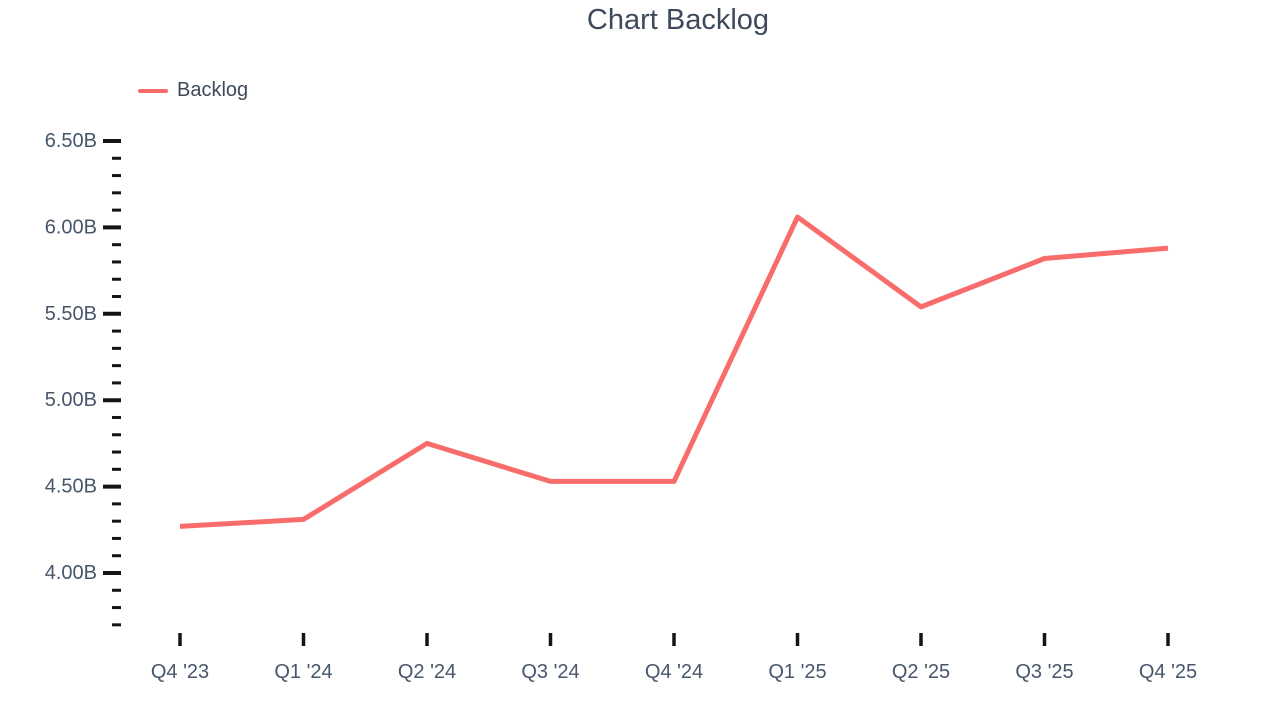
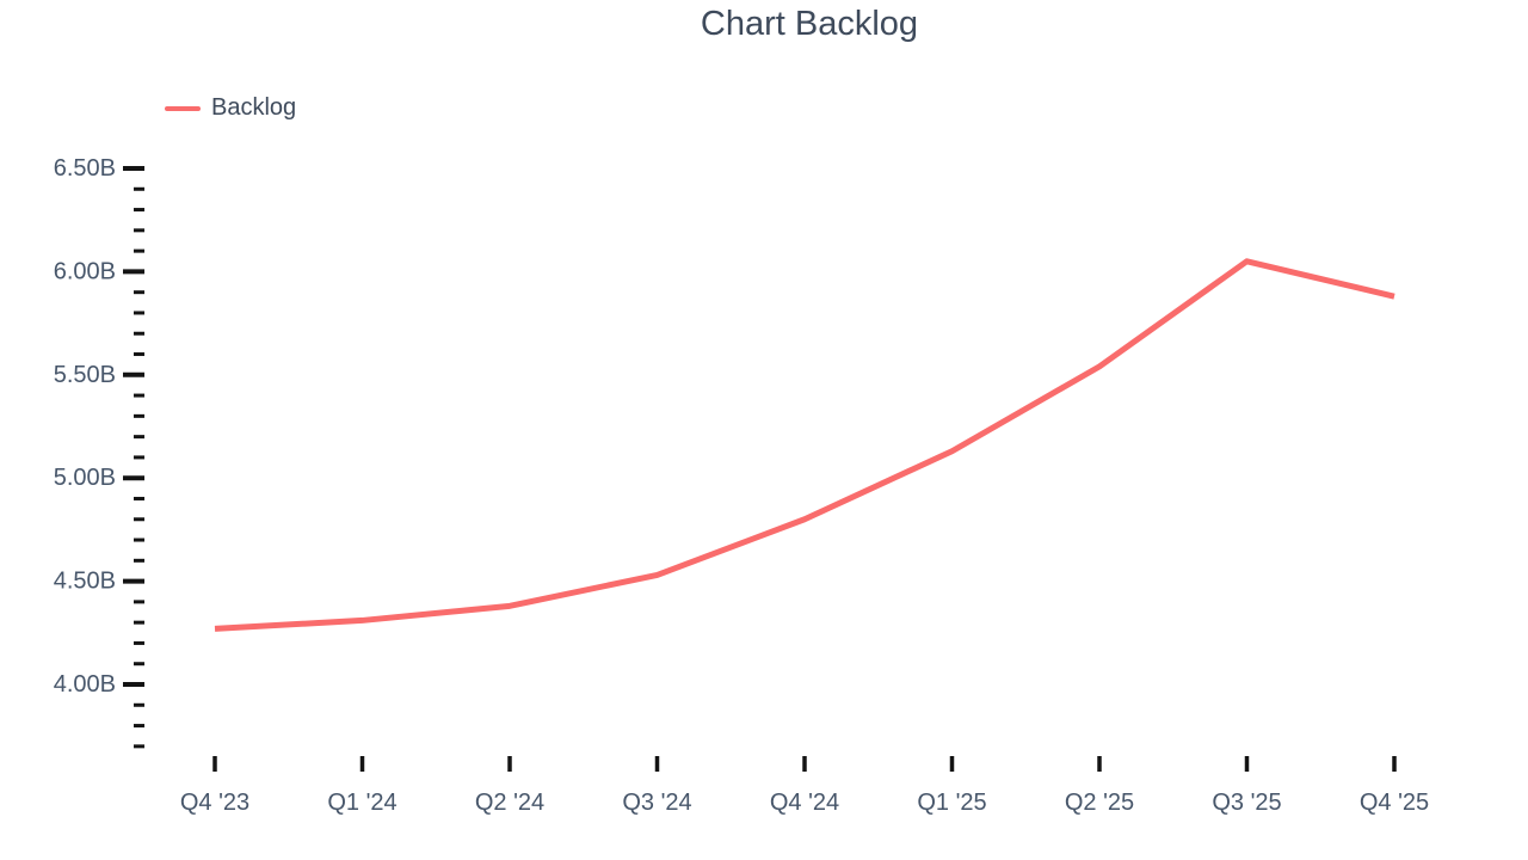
Q2 '24: 4.75B -> 4.38B
Q4 '24: 4.53B -> 4.80B
Q1 '25: 6.06B -> 5.13B
Q3 '25: 5.82B -> 6.05B
